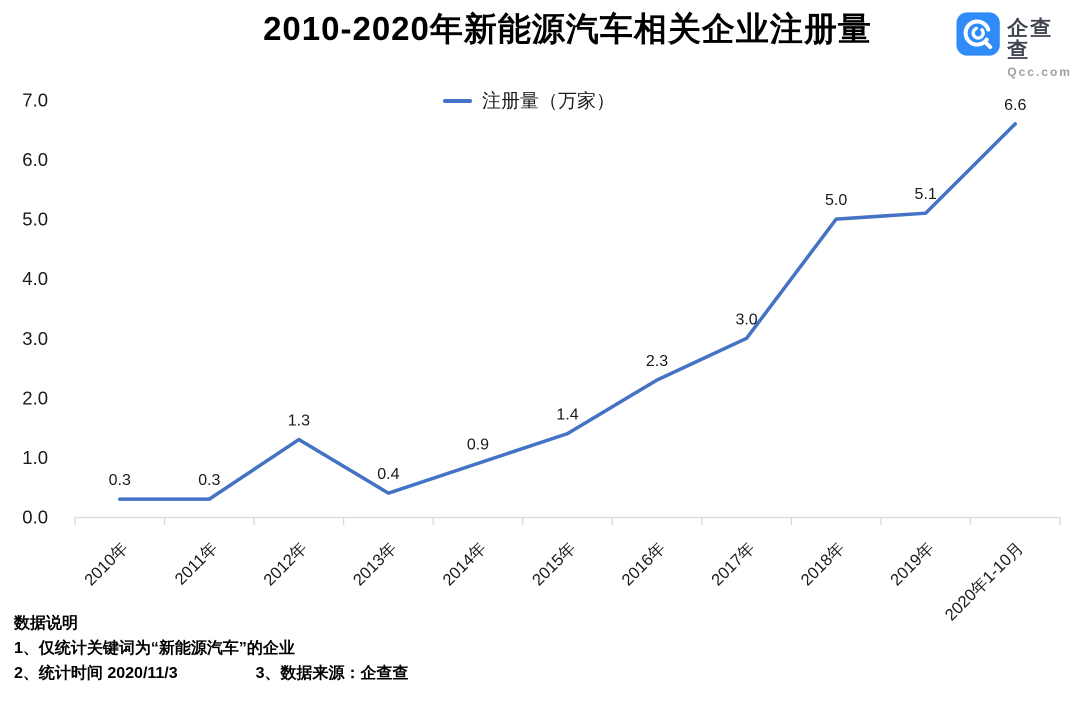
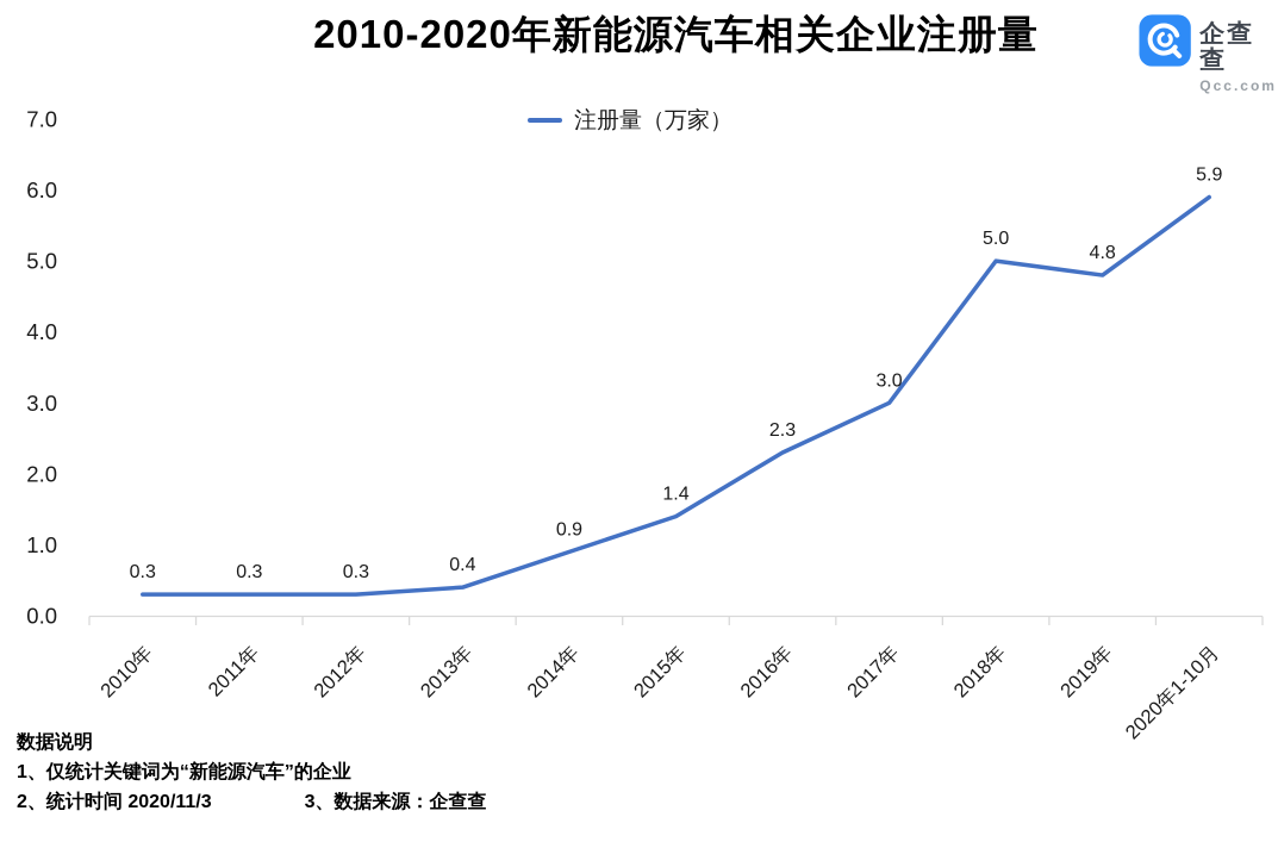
2012年: 1.3 -> 0.3
2019年: 5.1 -> 4.8
2020年1-10月: 6.6 -> 5.9
